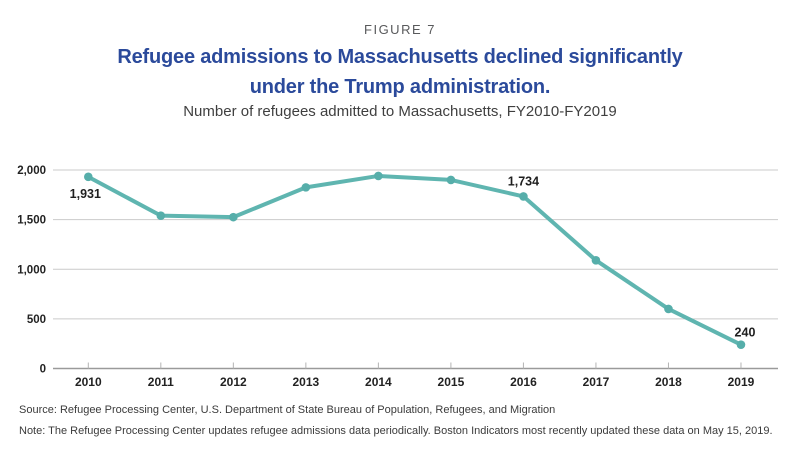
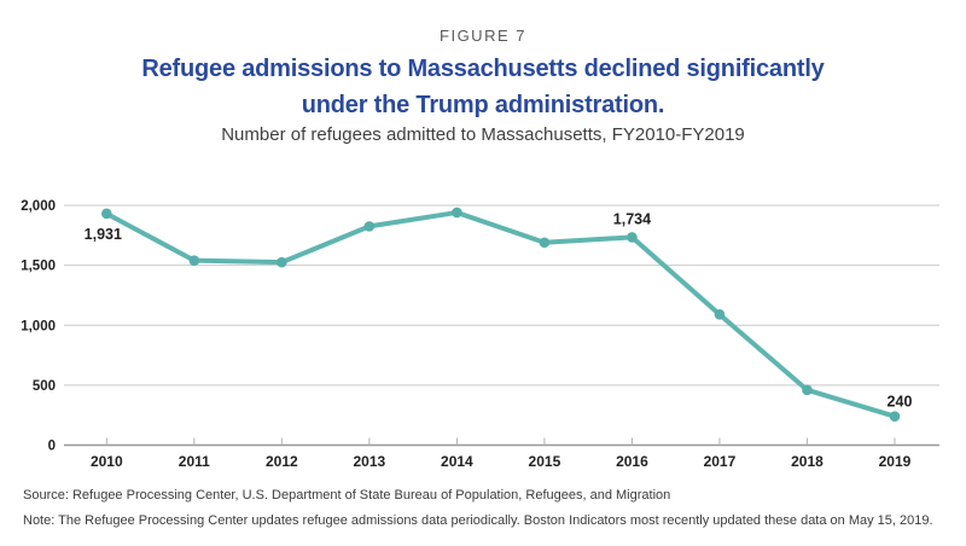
2015: 1900 -> 1700
2018: 600 -> 500
